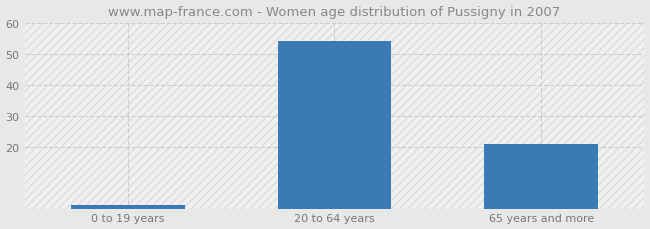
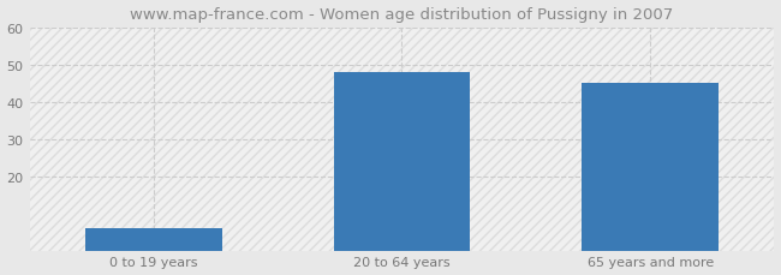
0 to 19 years: 1 -> 6
20 to 64 years: 54 -> 48
65 years and more: 21 -> 45
